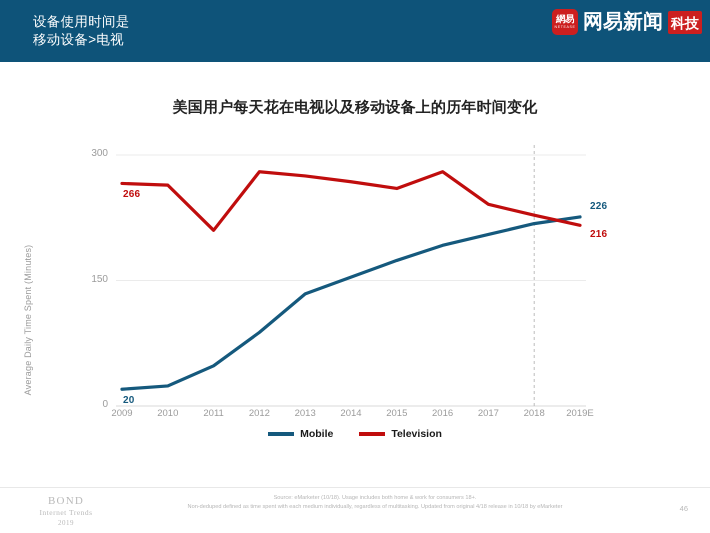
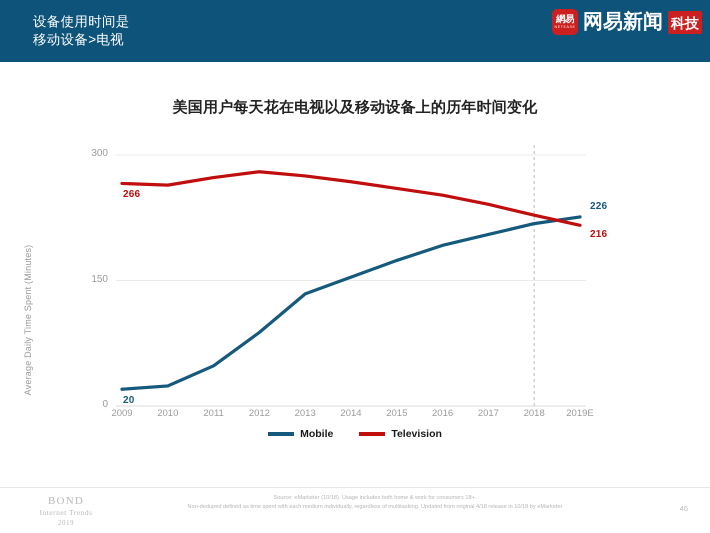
Television/2011: 210 -> 270
Television/2016: 280 -> 250
